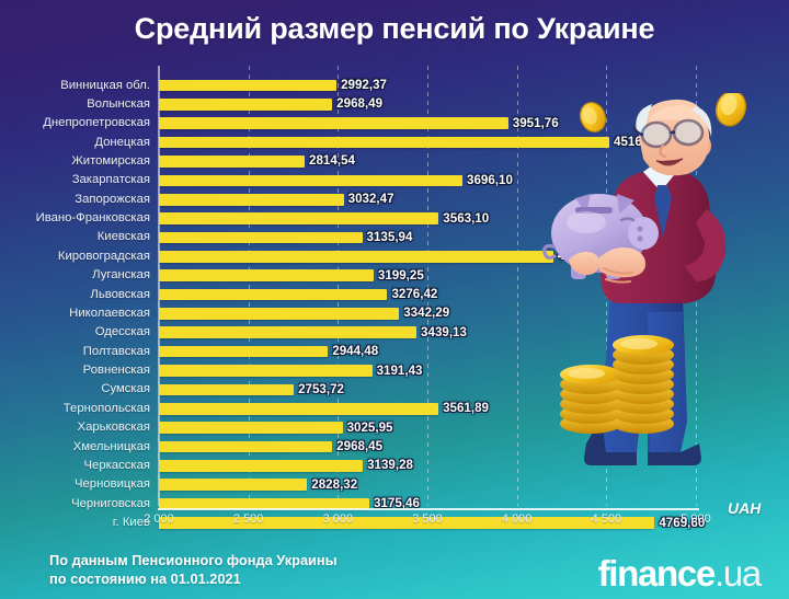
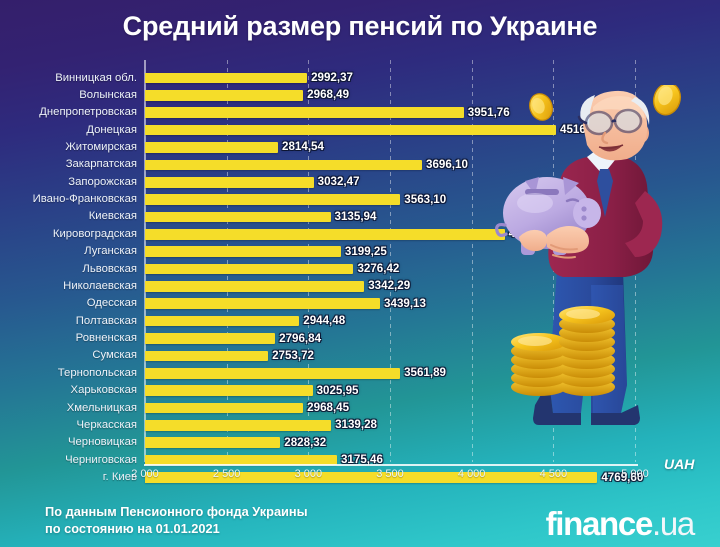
Ровненская: 3191,43 -> 2796,84
